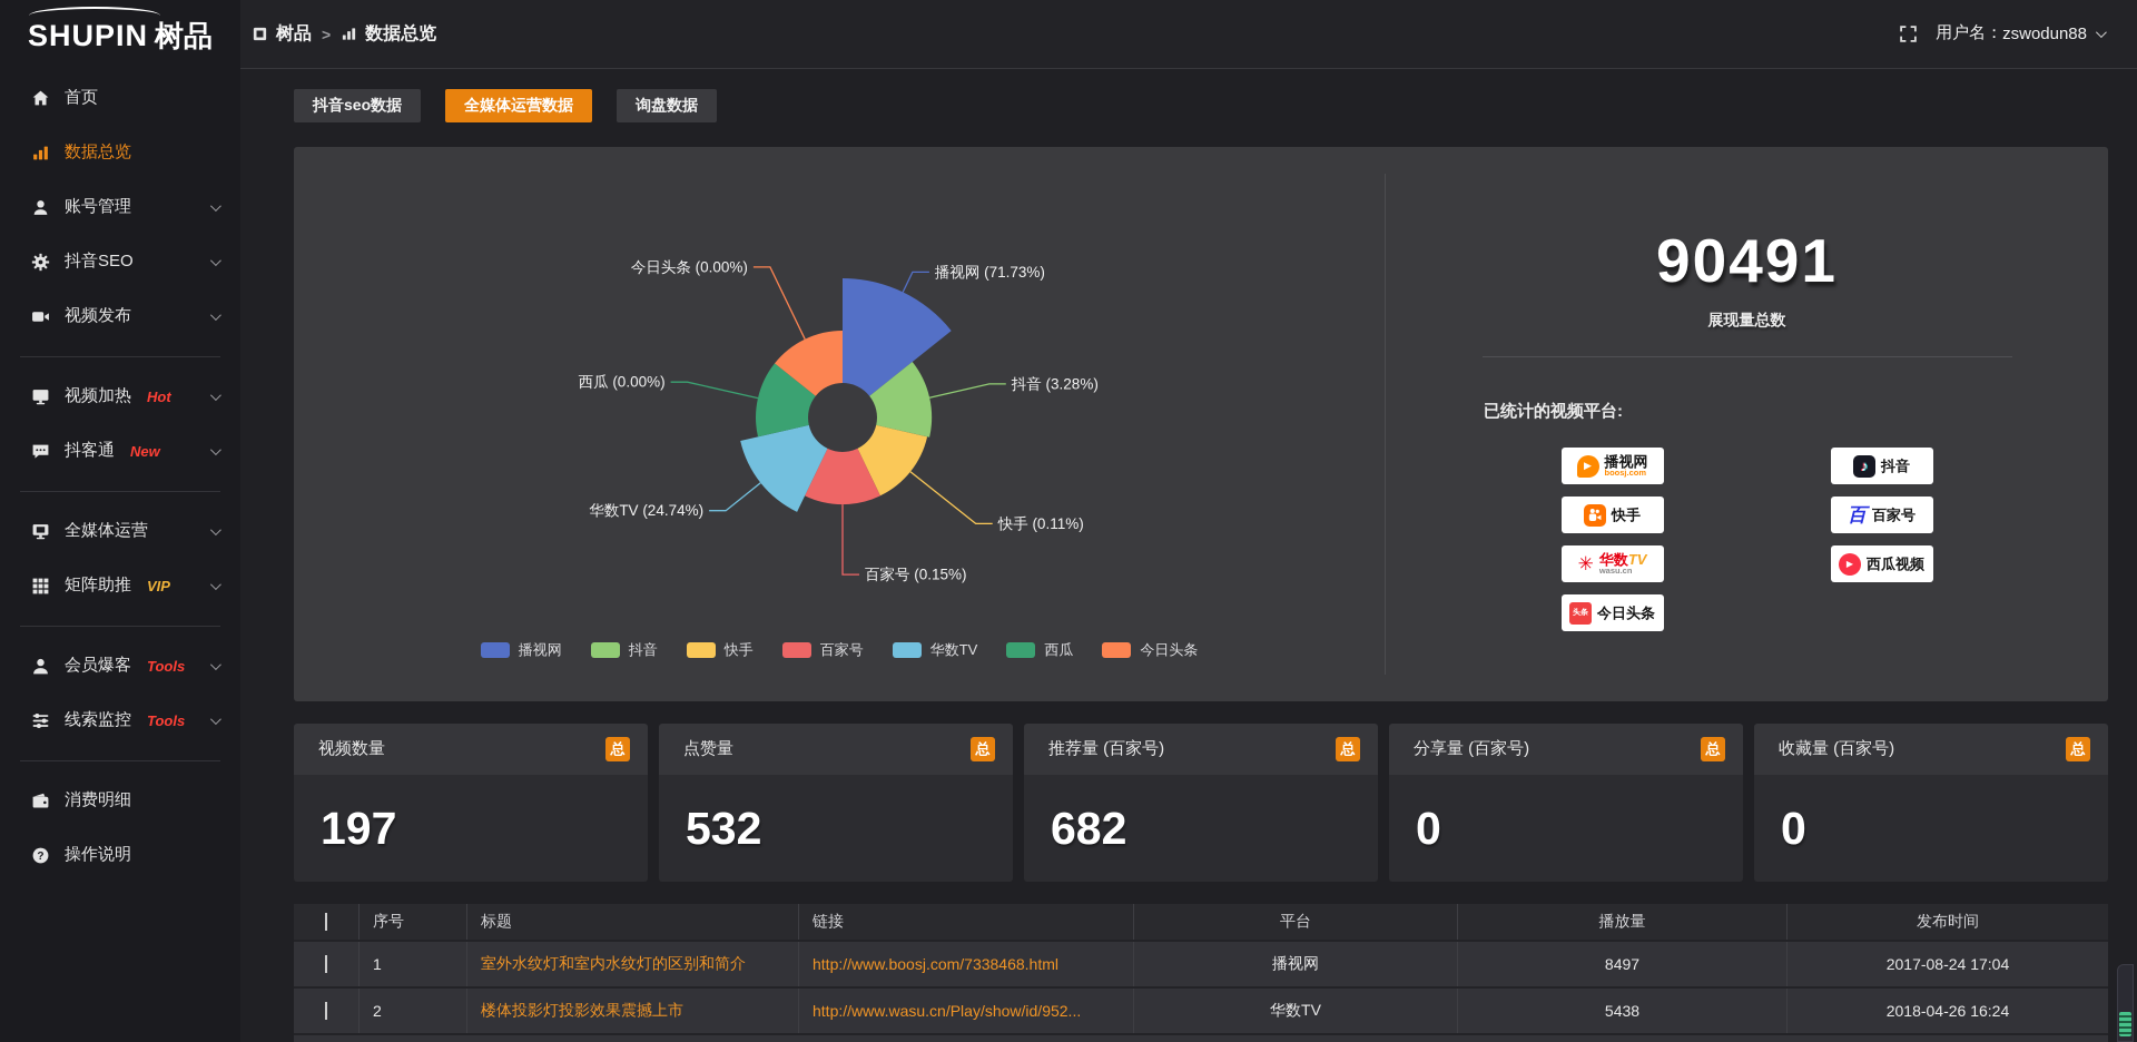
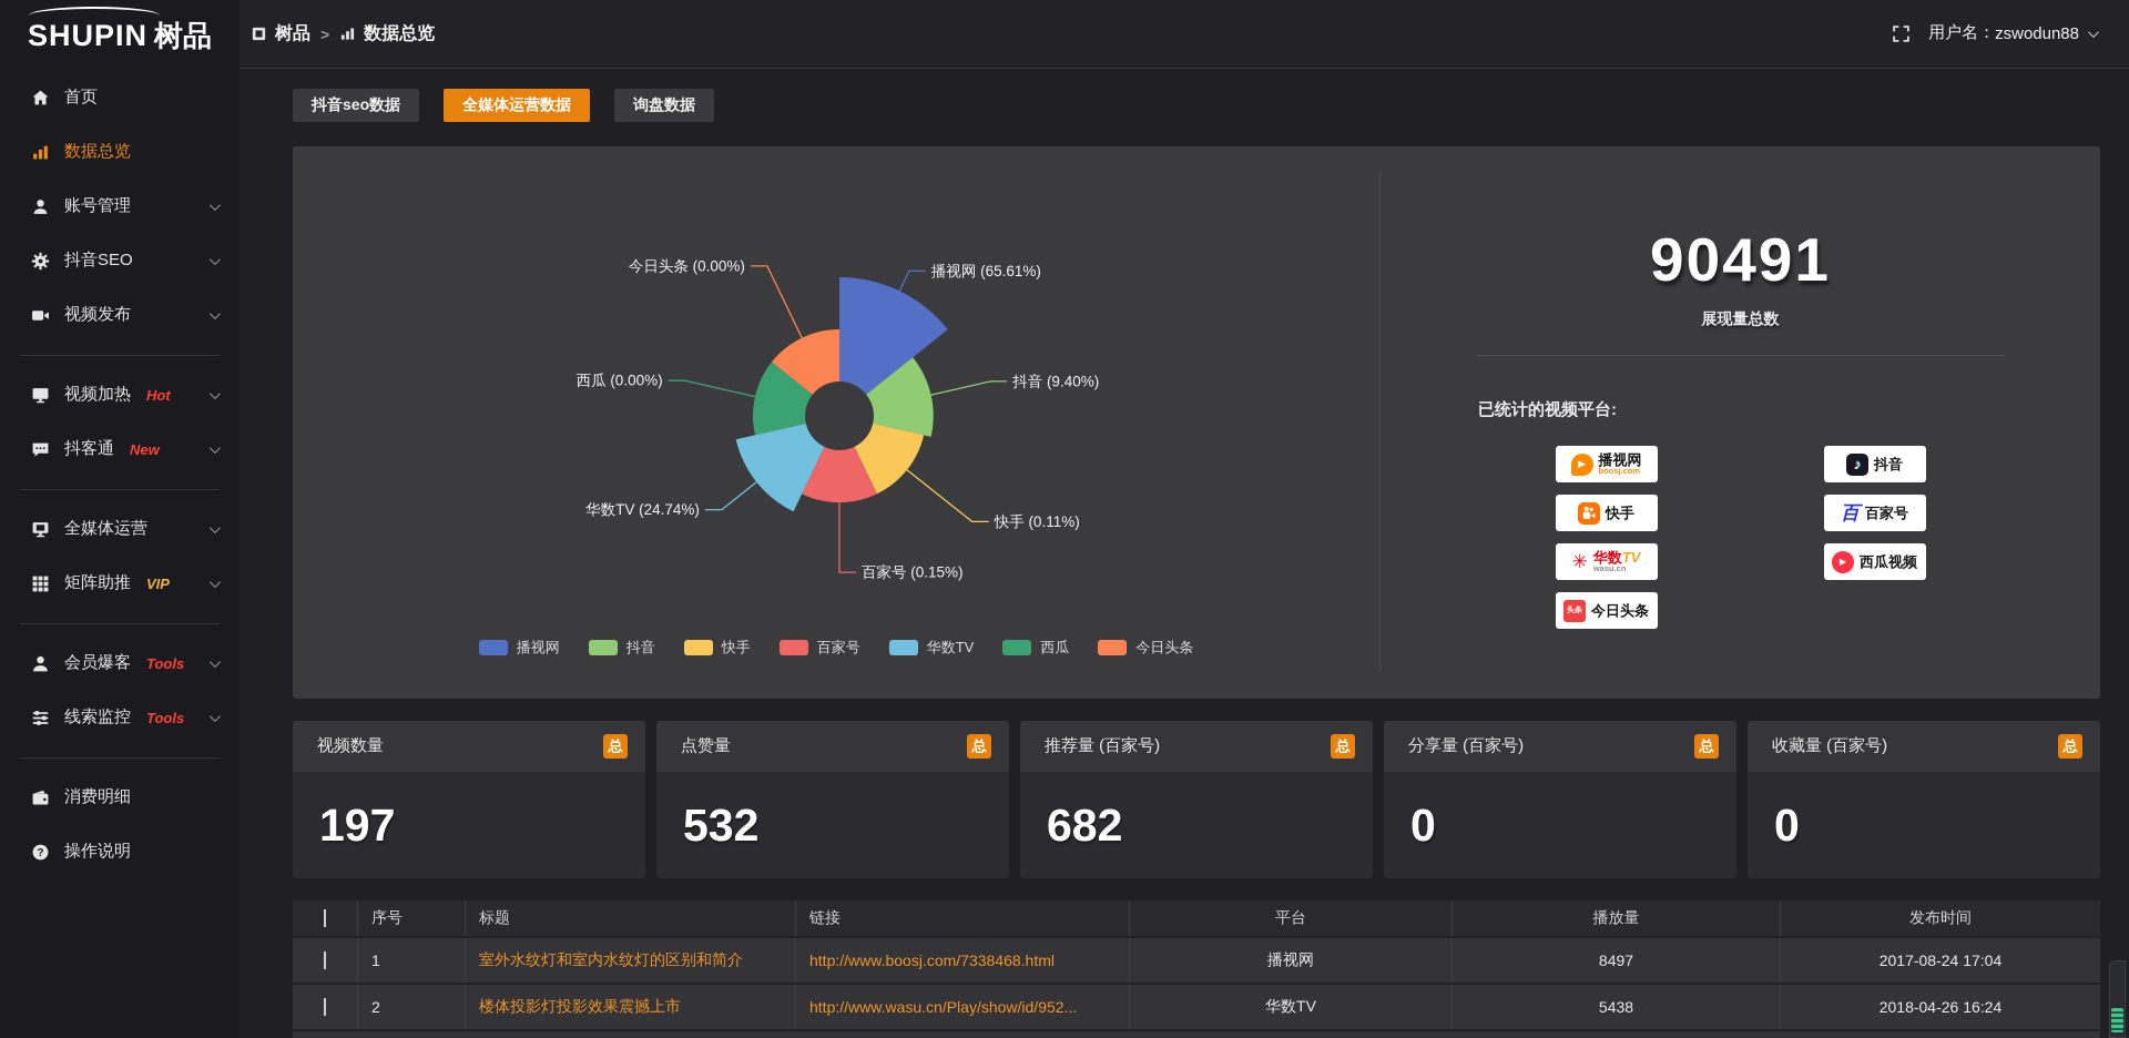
播视网: 71.73% -> 65.61%
抖音: 3.28% -> 9.40%
